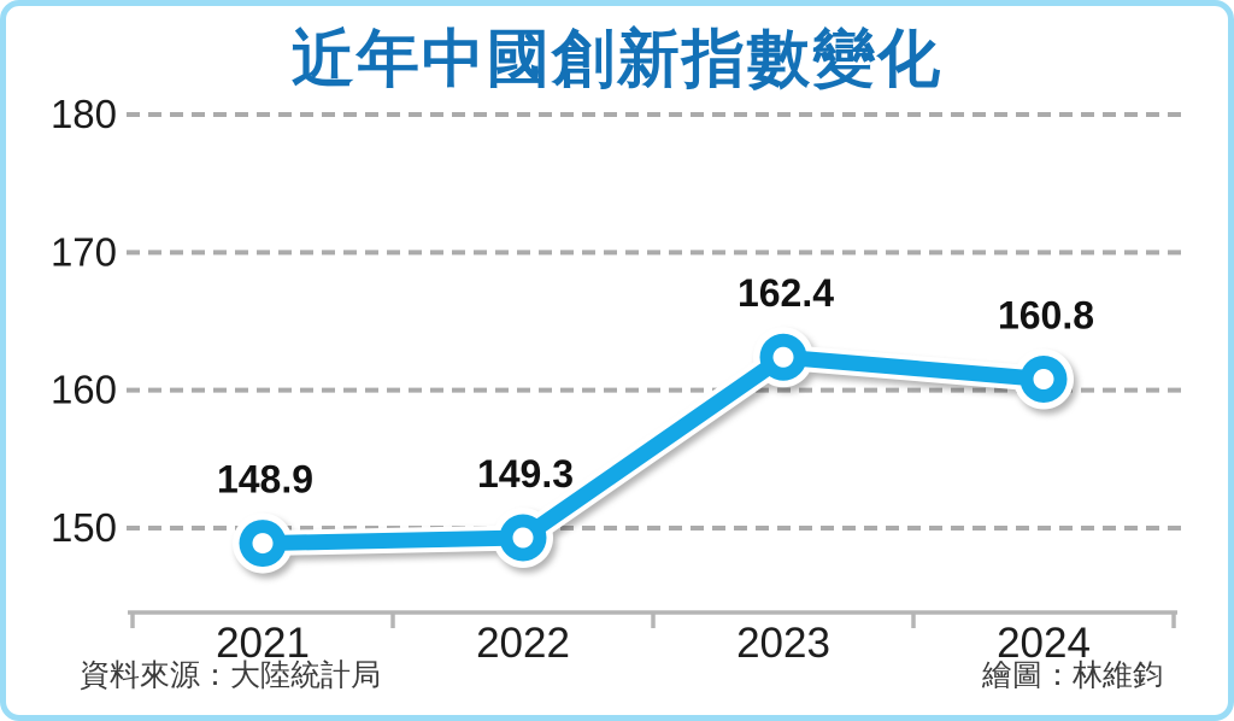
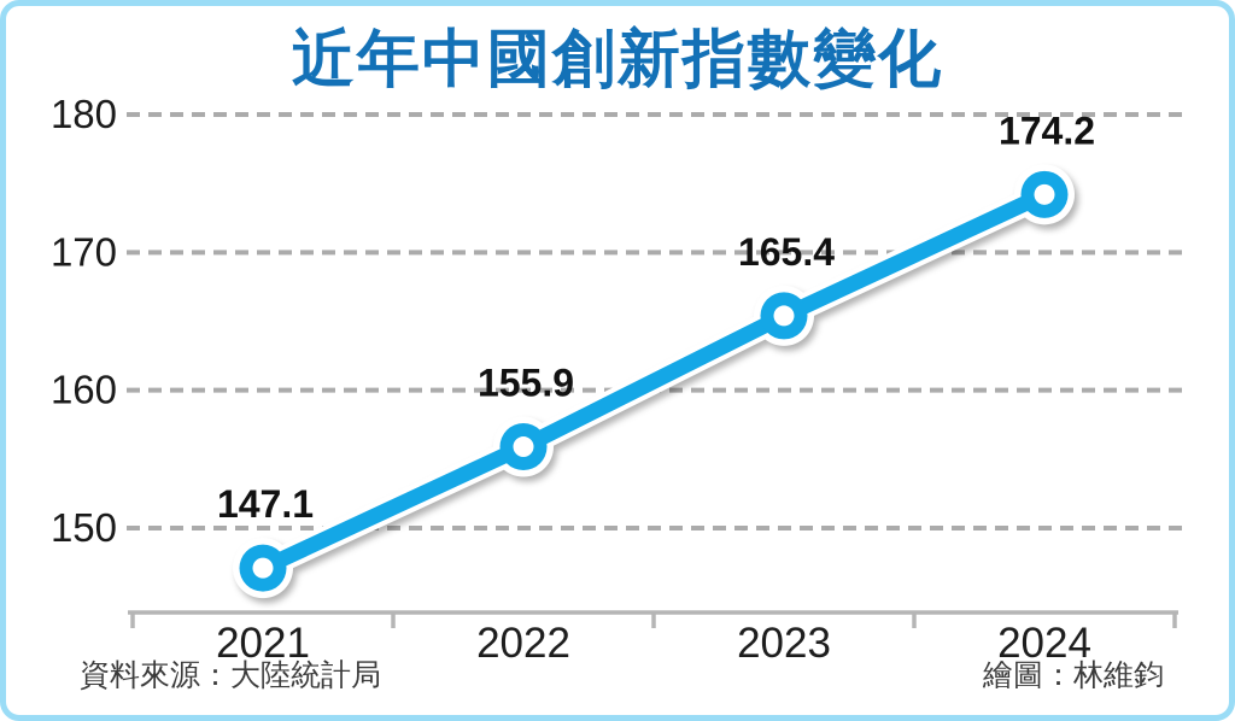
2021: 148.9 -> 147.1
2022: 149.3 -> 155.9
2023: 162.4 -> 165.4
2024: 160.8 -> 174.2
